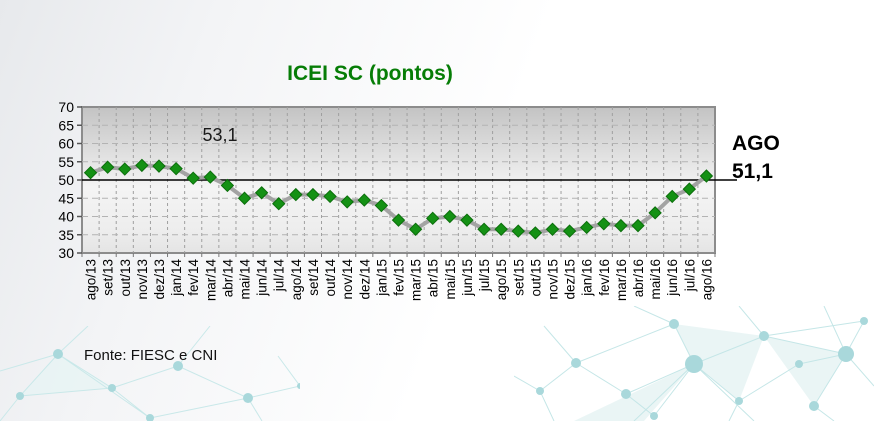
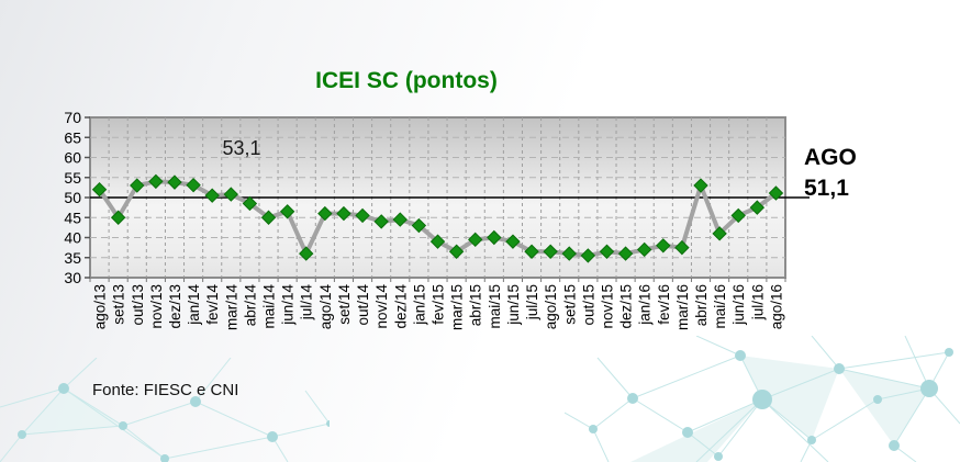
set/13: 54 -> 45
jul/14: 44 -> 36
abr/16: 38 -> 53
